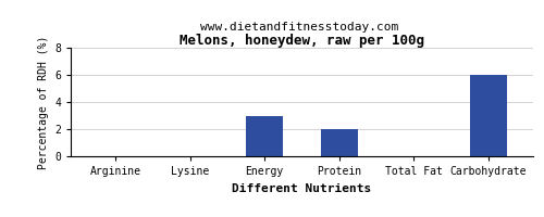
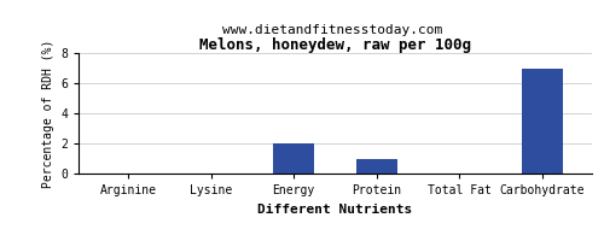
Energy: 3 -> 2
Protein: 2 -> 1
Carbohydrate: 6 -> 7
